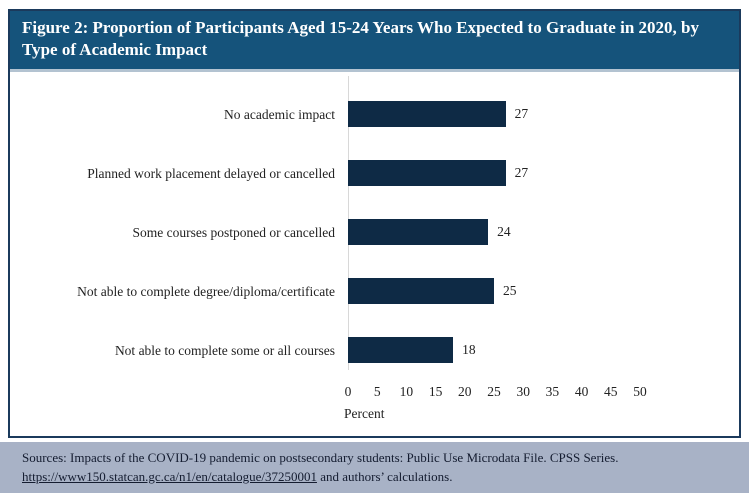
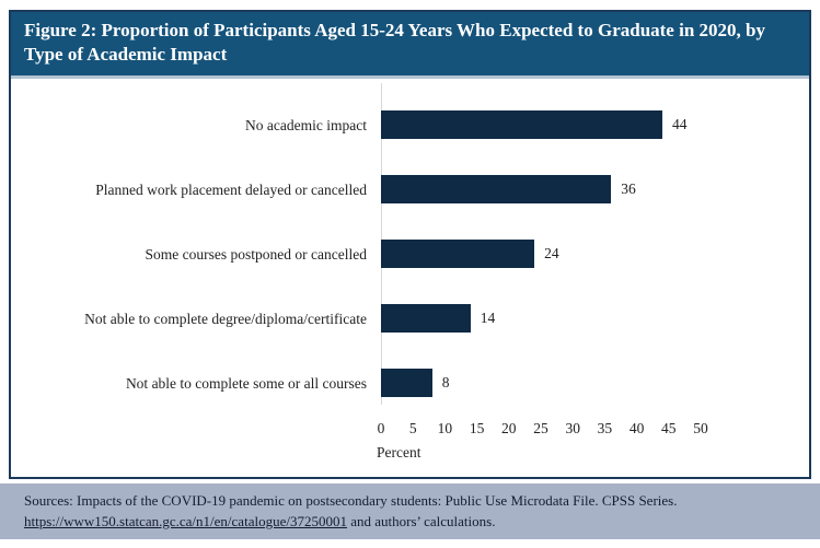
No academic impact: 27 -> 44
Planned work placement delayed or cancelled: 27 -> 36
Not able to complete degree/diploma/certificate: 25 -> 14
Not able to complete some or all courses: 18 -> 8
